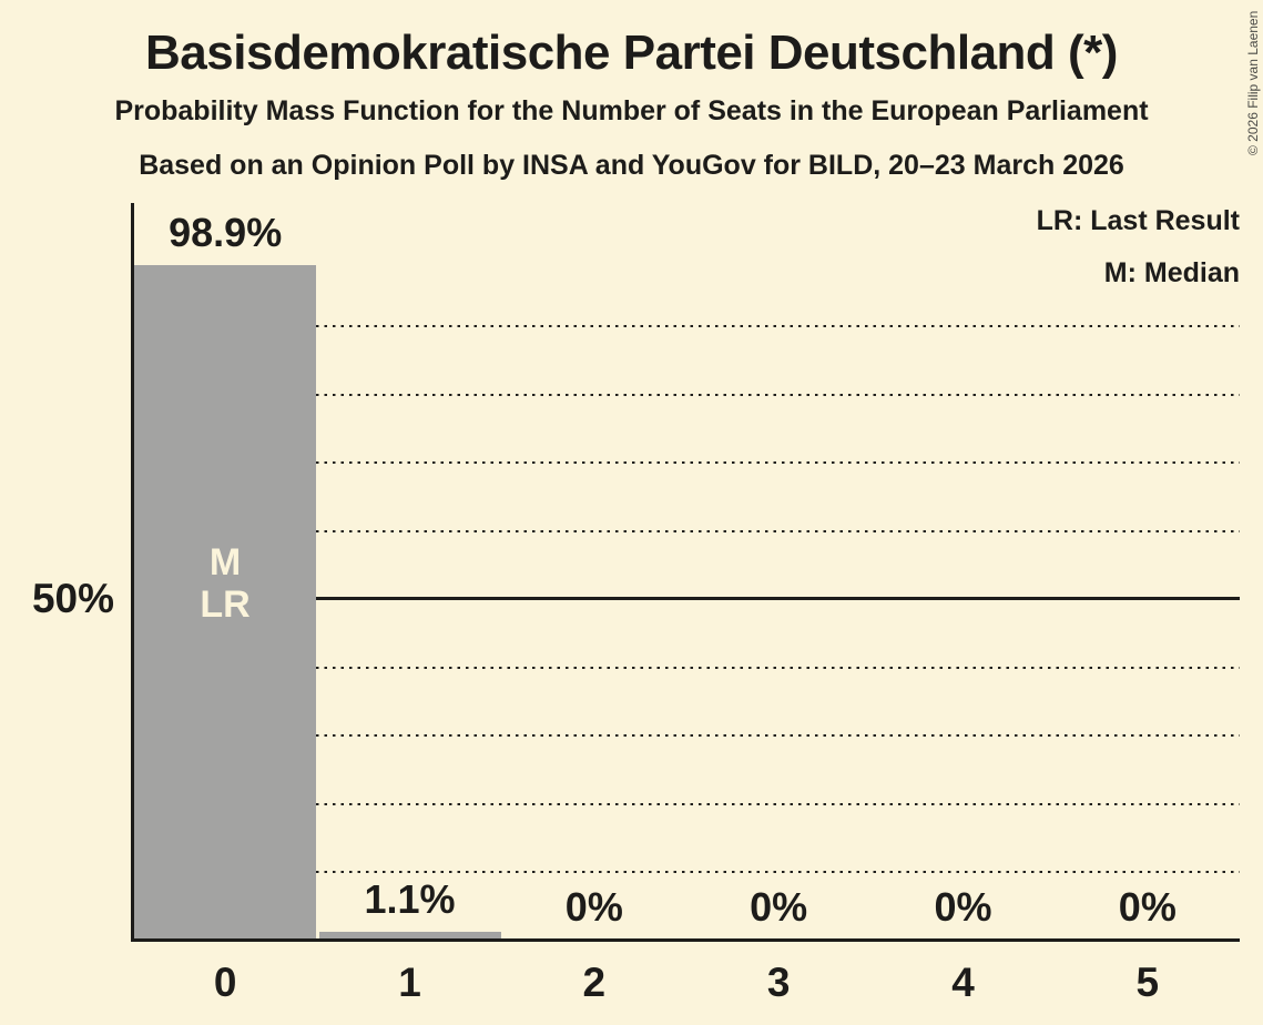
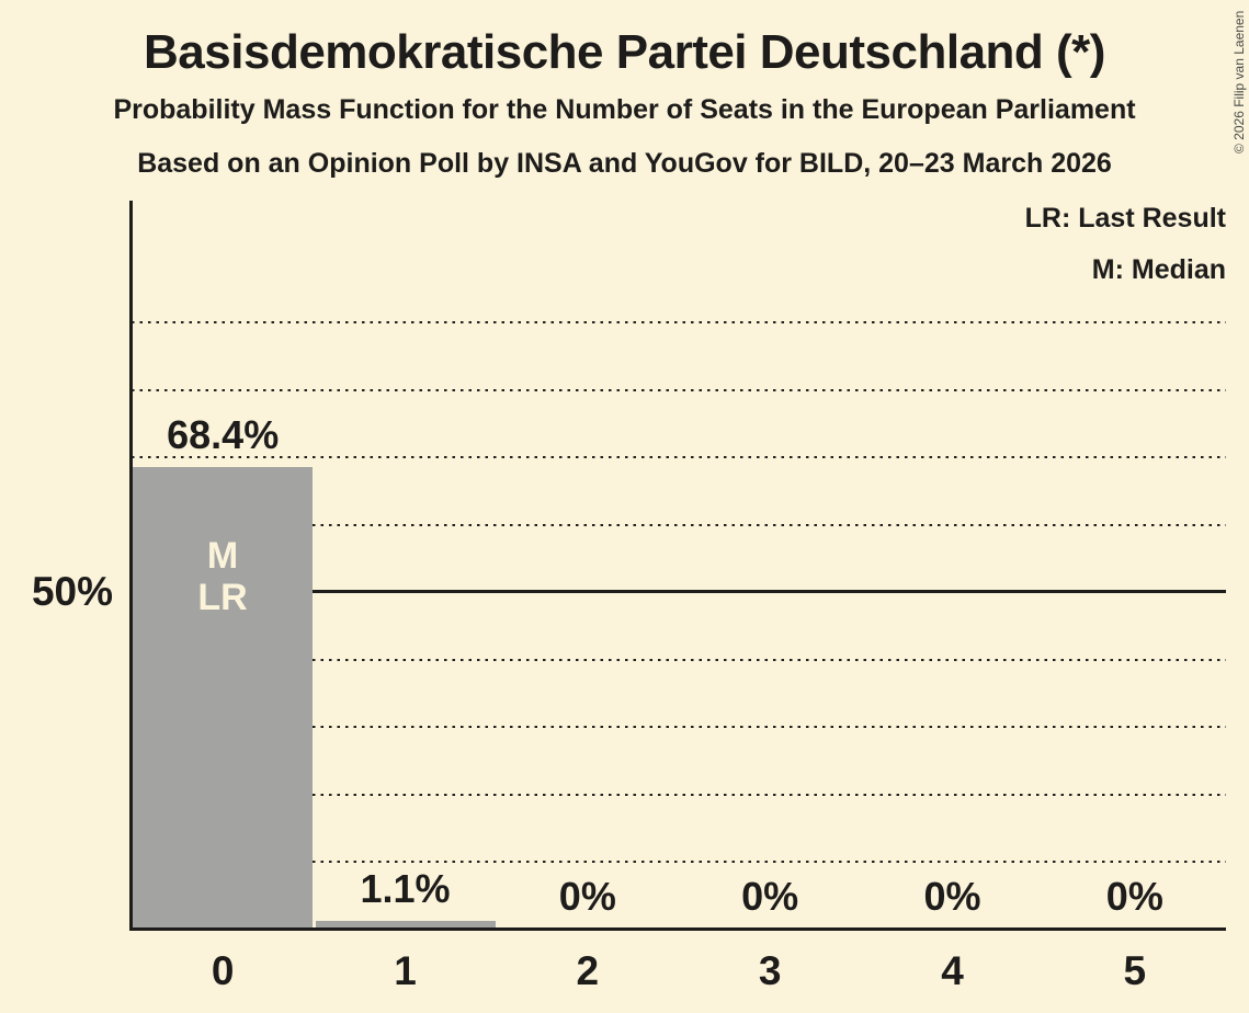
0: 98.9% -> 68.4%
